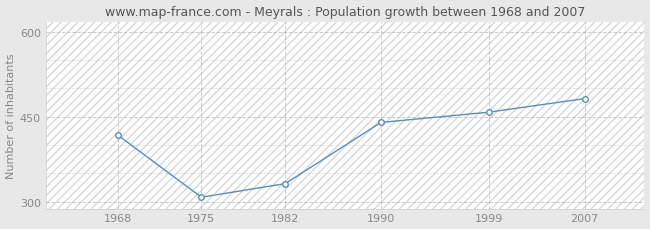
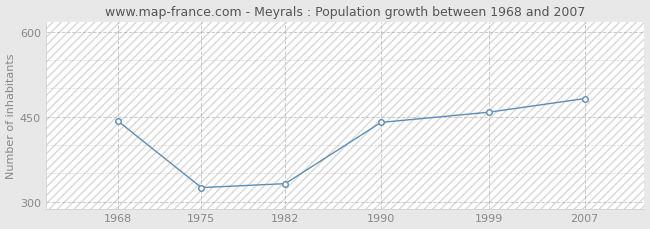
1968: 418 -> 443
1975: 308 -> 325
